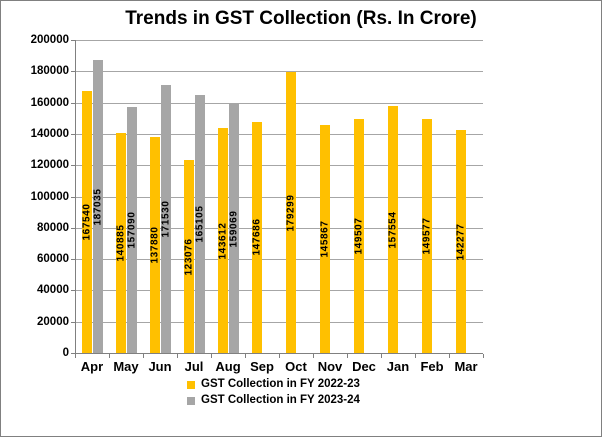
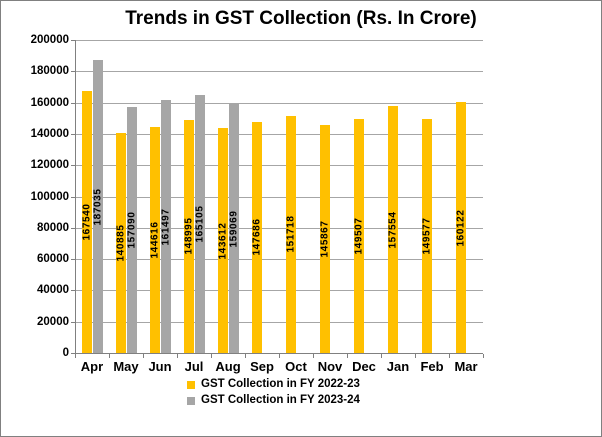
GST Collection in FY 2022-23/Jun: 137880 -> 144616
GST Collection in FY 2023-24/Jun: 171530 -> 161497
GST Collection in FY 2022-23/Jul: 123076 -> 148995
GST Collection in FY 2022-23/Oct: 179299 -> 151718
GST Collection in FY 2022-23/Mar: 142277 -> 160122
